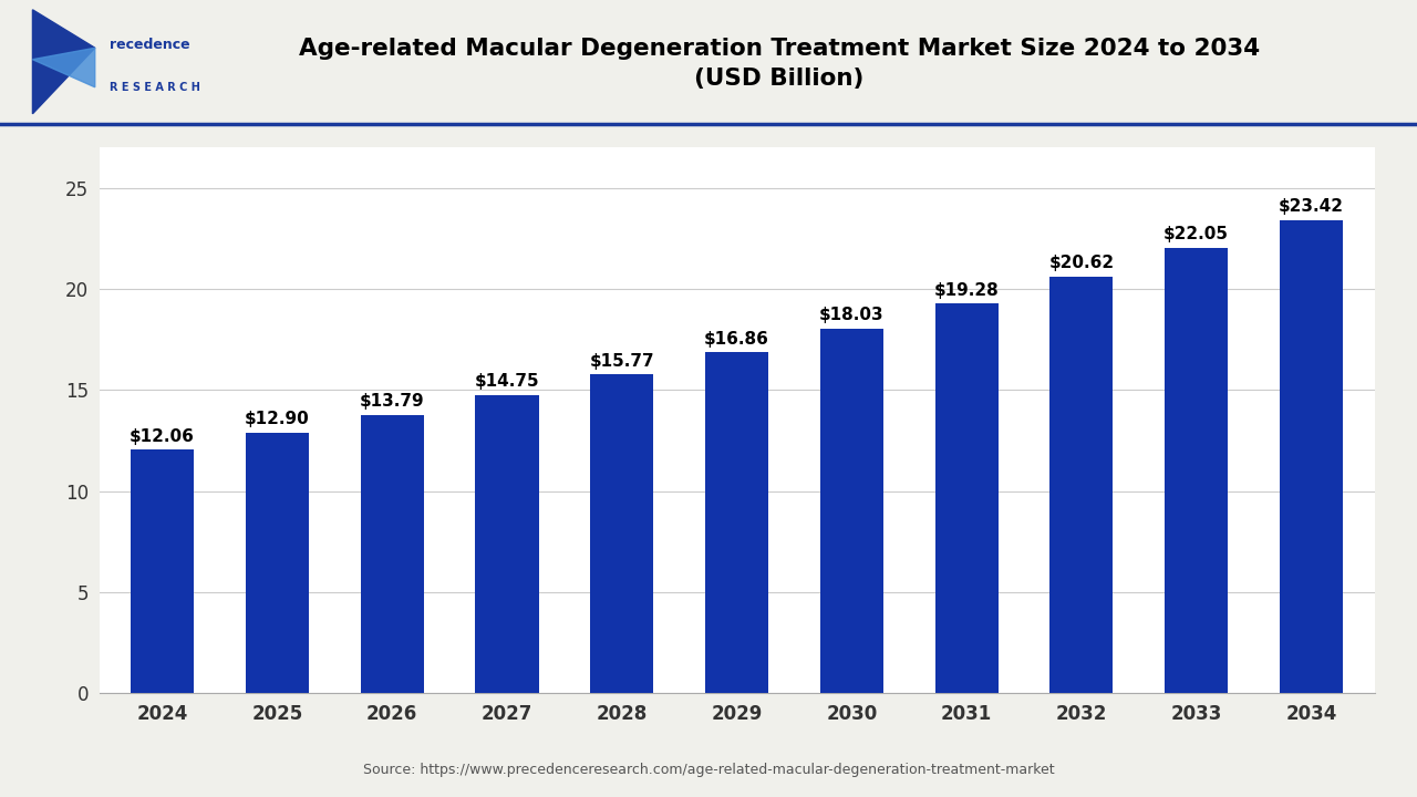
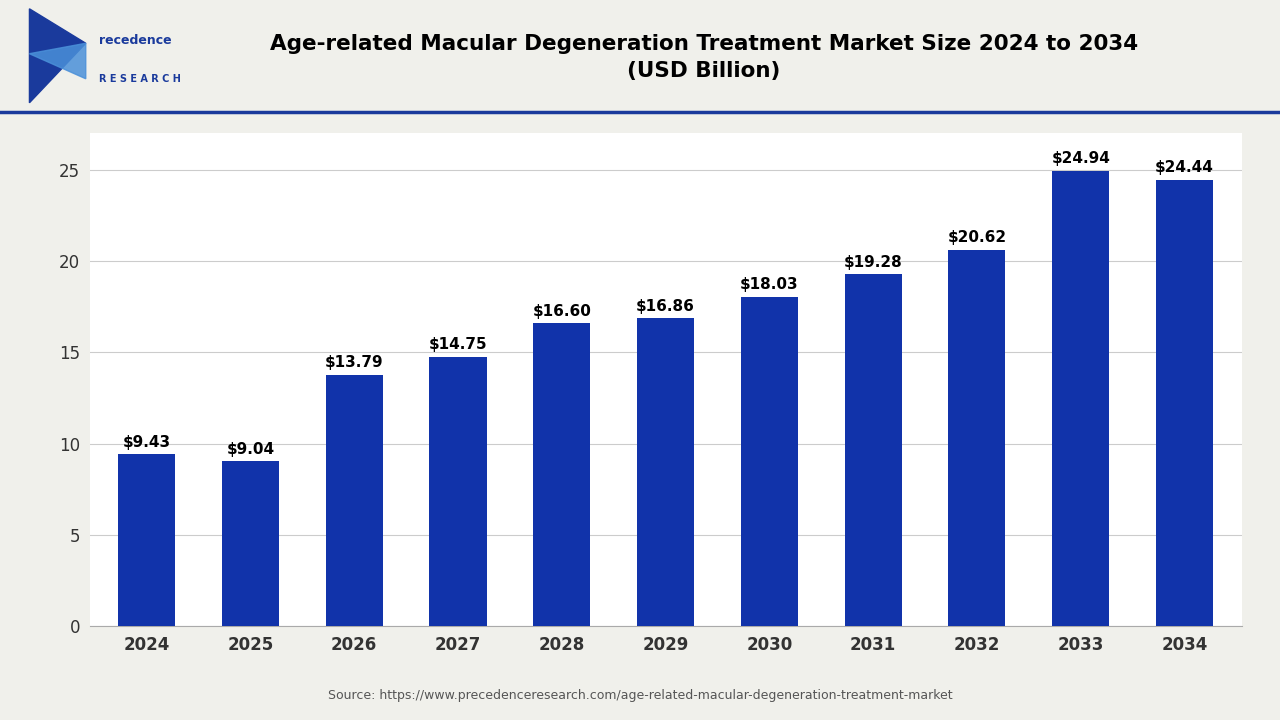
2024: $12.06 -> $9.43
2025: $12.90 -> $9.04
2028: $15.77 -> $16.60
2033: $22.05 -> $24.94
2034: $23.42 -> $24.44
